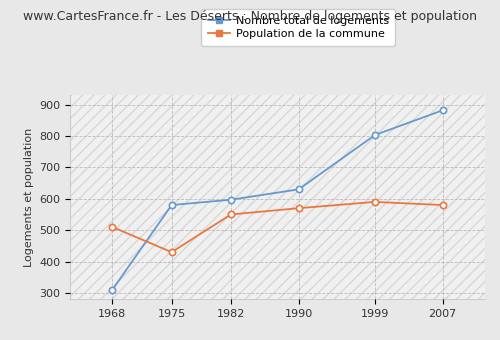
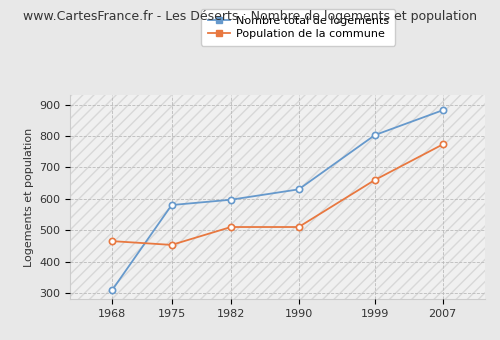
Population de la commune/1968: 510 -> 465
Population de la commune/1975: 430 -> 453
Population de la commune/1982: 550 -> 510
Population de la commune/1990: 570 -> 510
Population de la commune/1999: 590 -> 660
Population de la commune/2007: 580 -> 773
